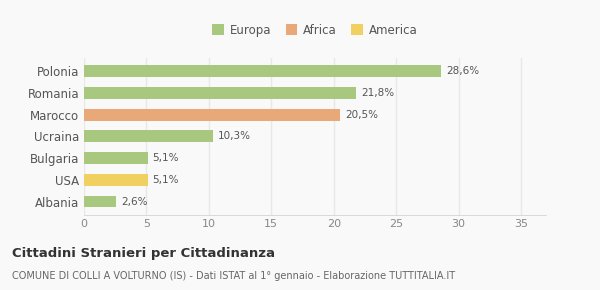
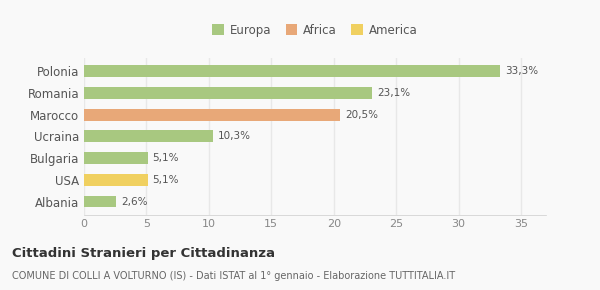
Polonia: 28,6% -> 33,3%
Romania: 21,8% -> 23,1%
